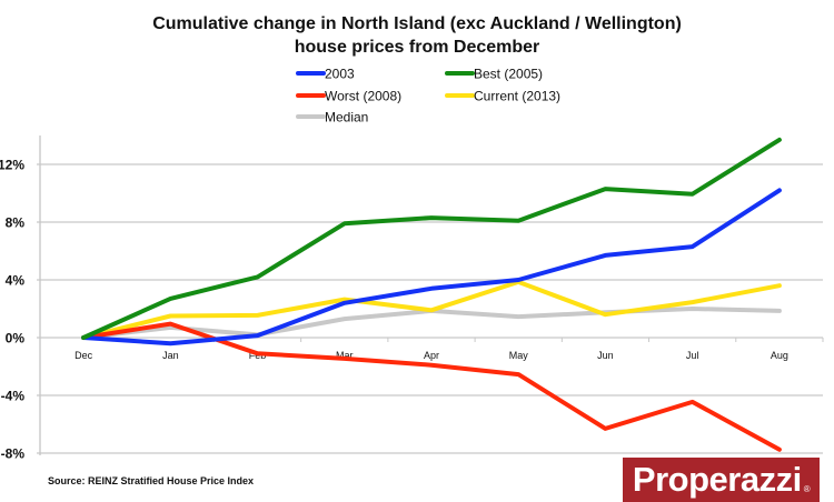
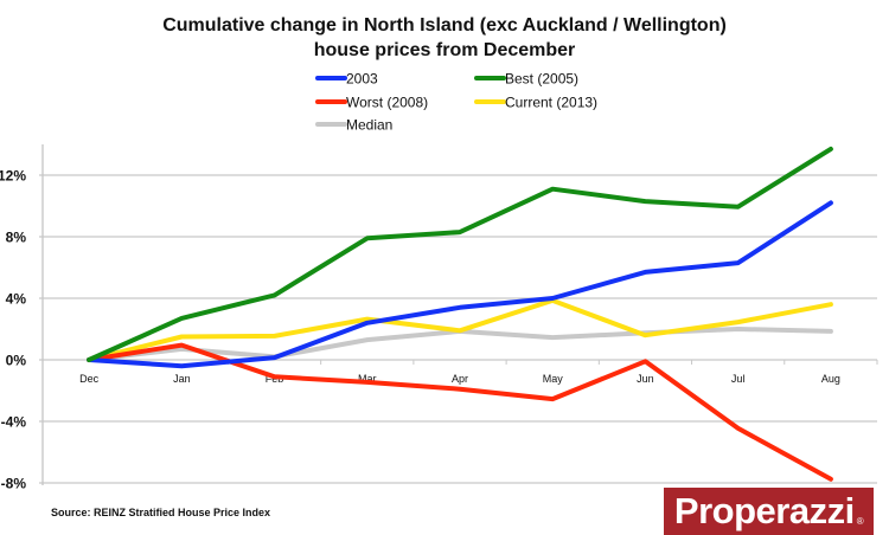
Best (2005)/May: 8.1% -> 11.1%
Worst (2008)/Jun: -6.3% -> -0.1%
